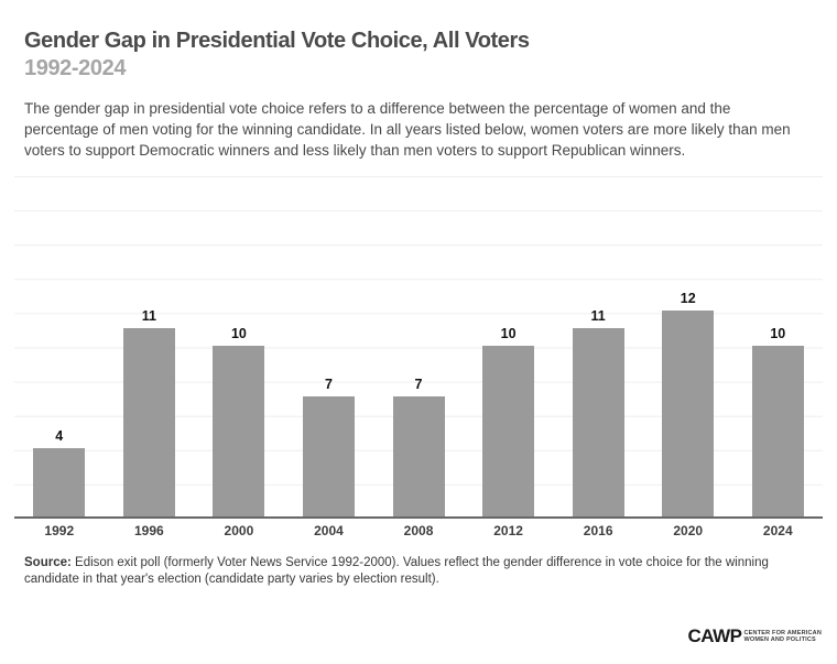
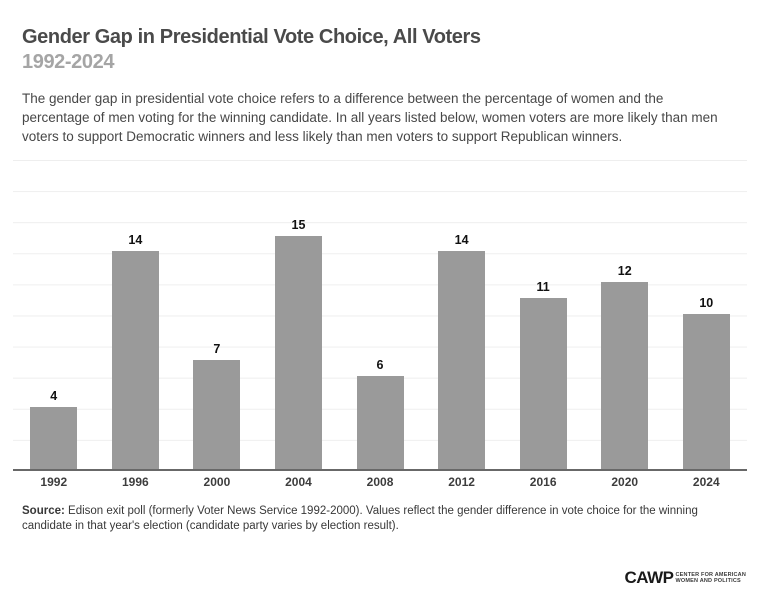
1996: 11 -> 14
2000: 10 -> 7
2004: 7 -> 15
2008: 7 -> 6
2012: 10 -> 14
